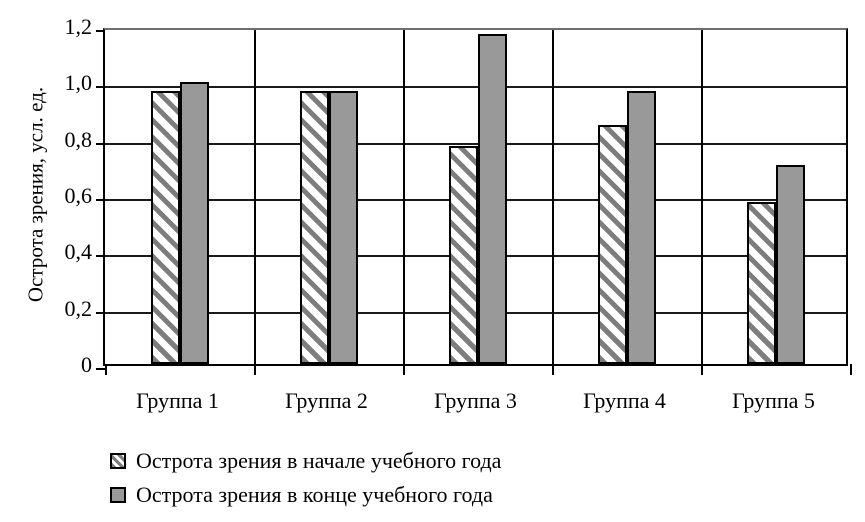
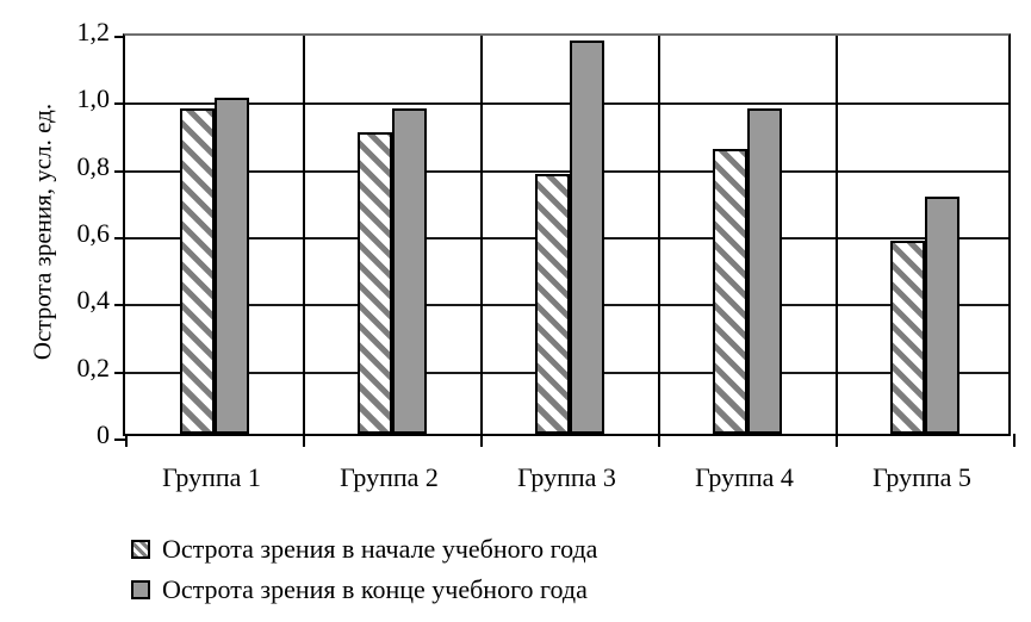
Острота зрения в начале учебного года/Группа 2: 0,97 -> 0,90
